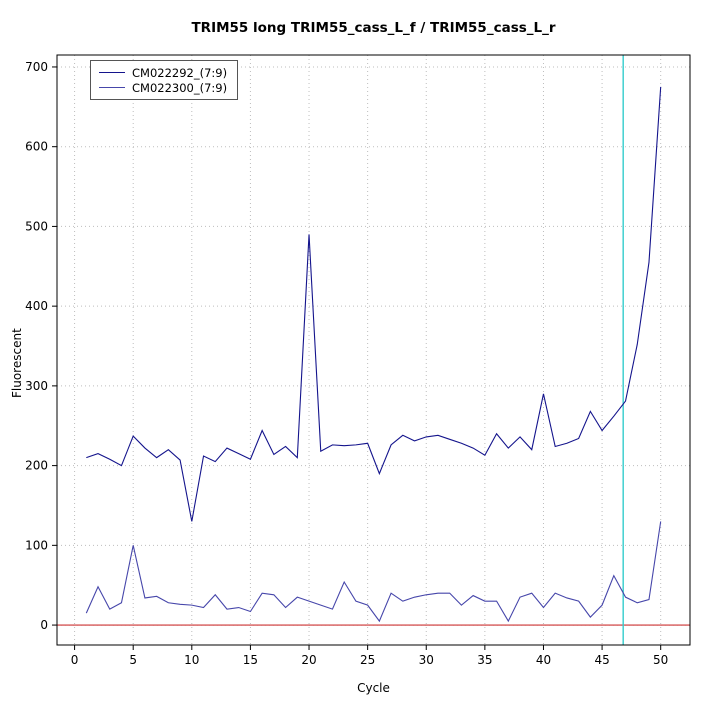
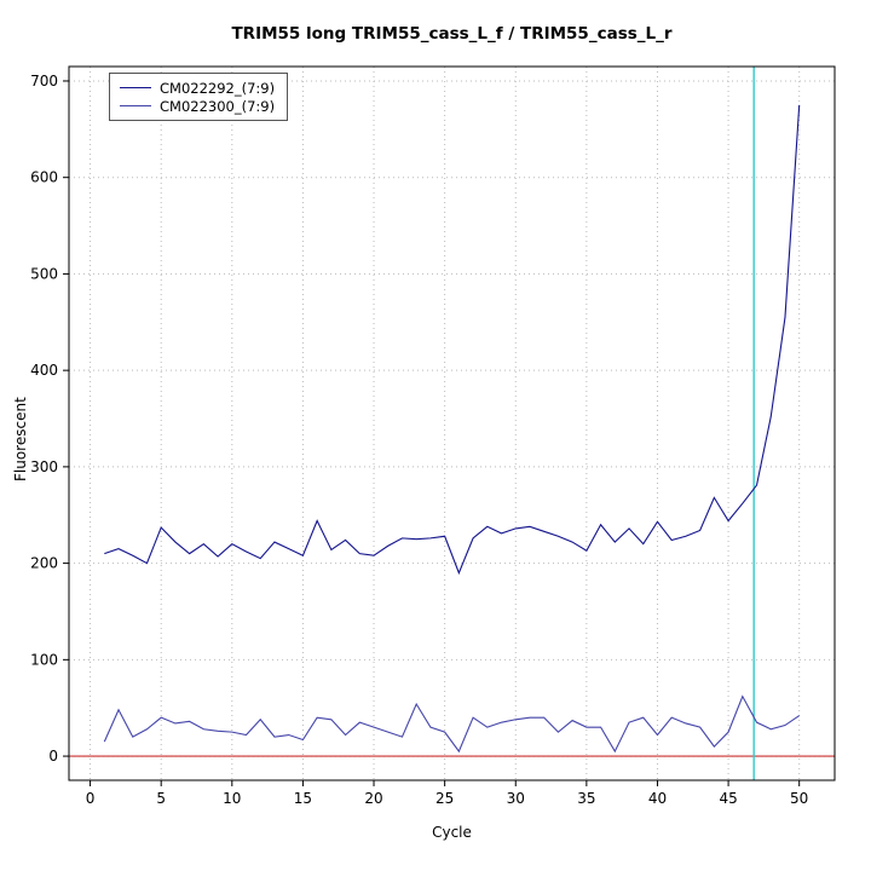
CM022300_(7:9)/5: 100 -> 40
CM022292_(7:9)/10: 130 -> 220
CM022292_(7:9)/20: 490 -> 210
CM022292_(7:9)/40: 290 -> 240
CM022300_(7:9)/50: 130 -> 40
